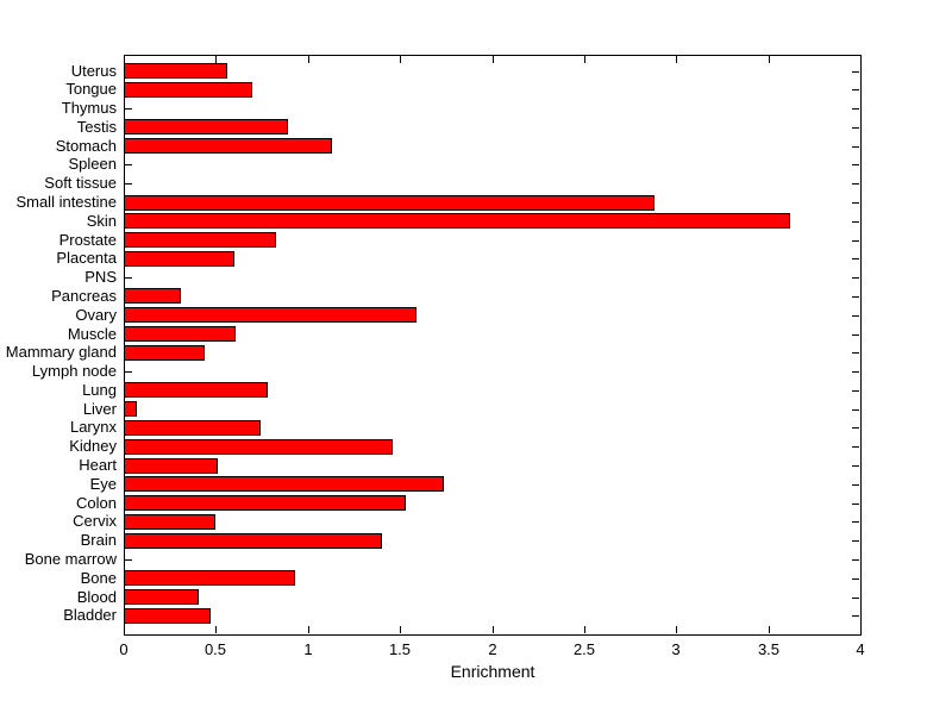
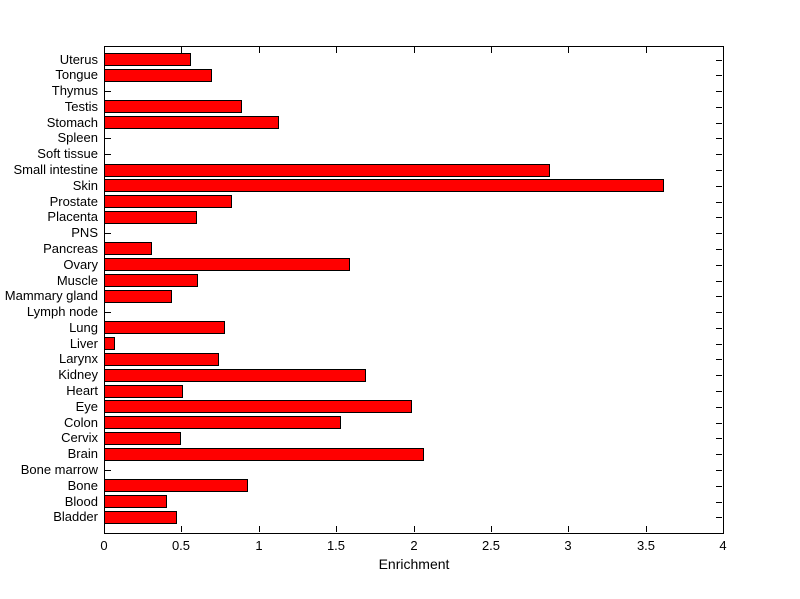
Kidney: 1.46 -> 1.69
Eye: 1.74 -> 1.99
Brain: 1.40 -> 2.07
